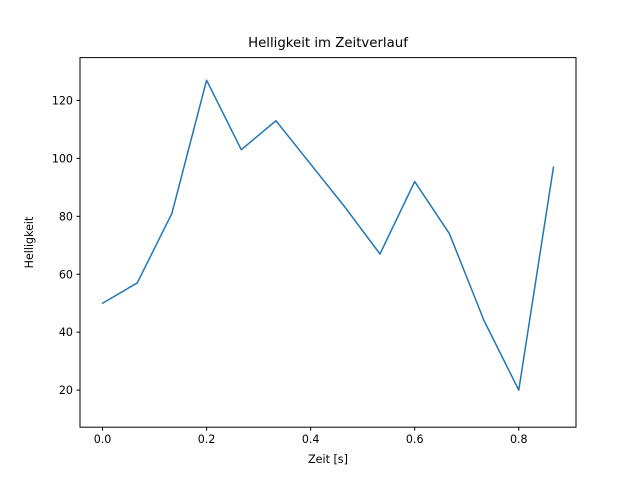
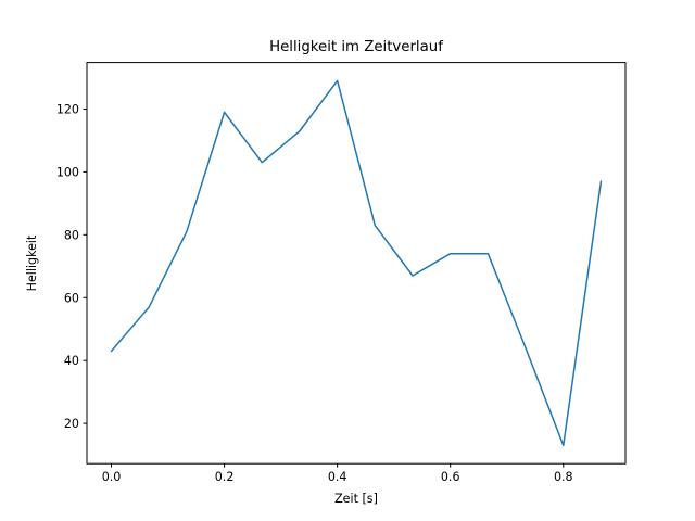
0.0: 50 -> 43
0.2: 127 -> 119
0.4: 98 -> 129
0.6: 92 -> 74
0.8: 20 -> 13
